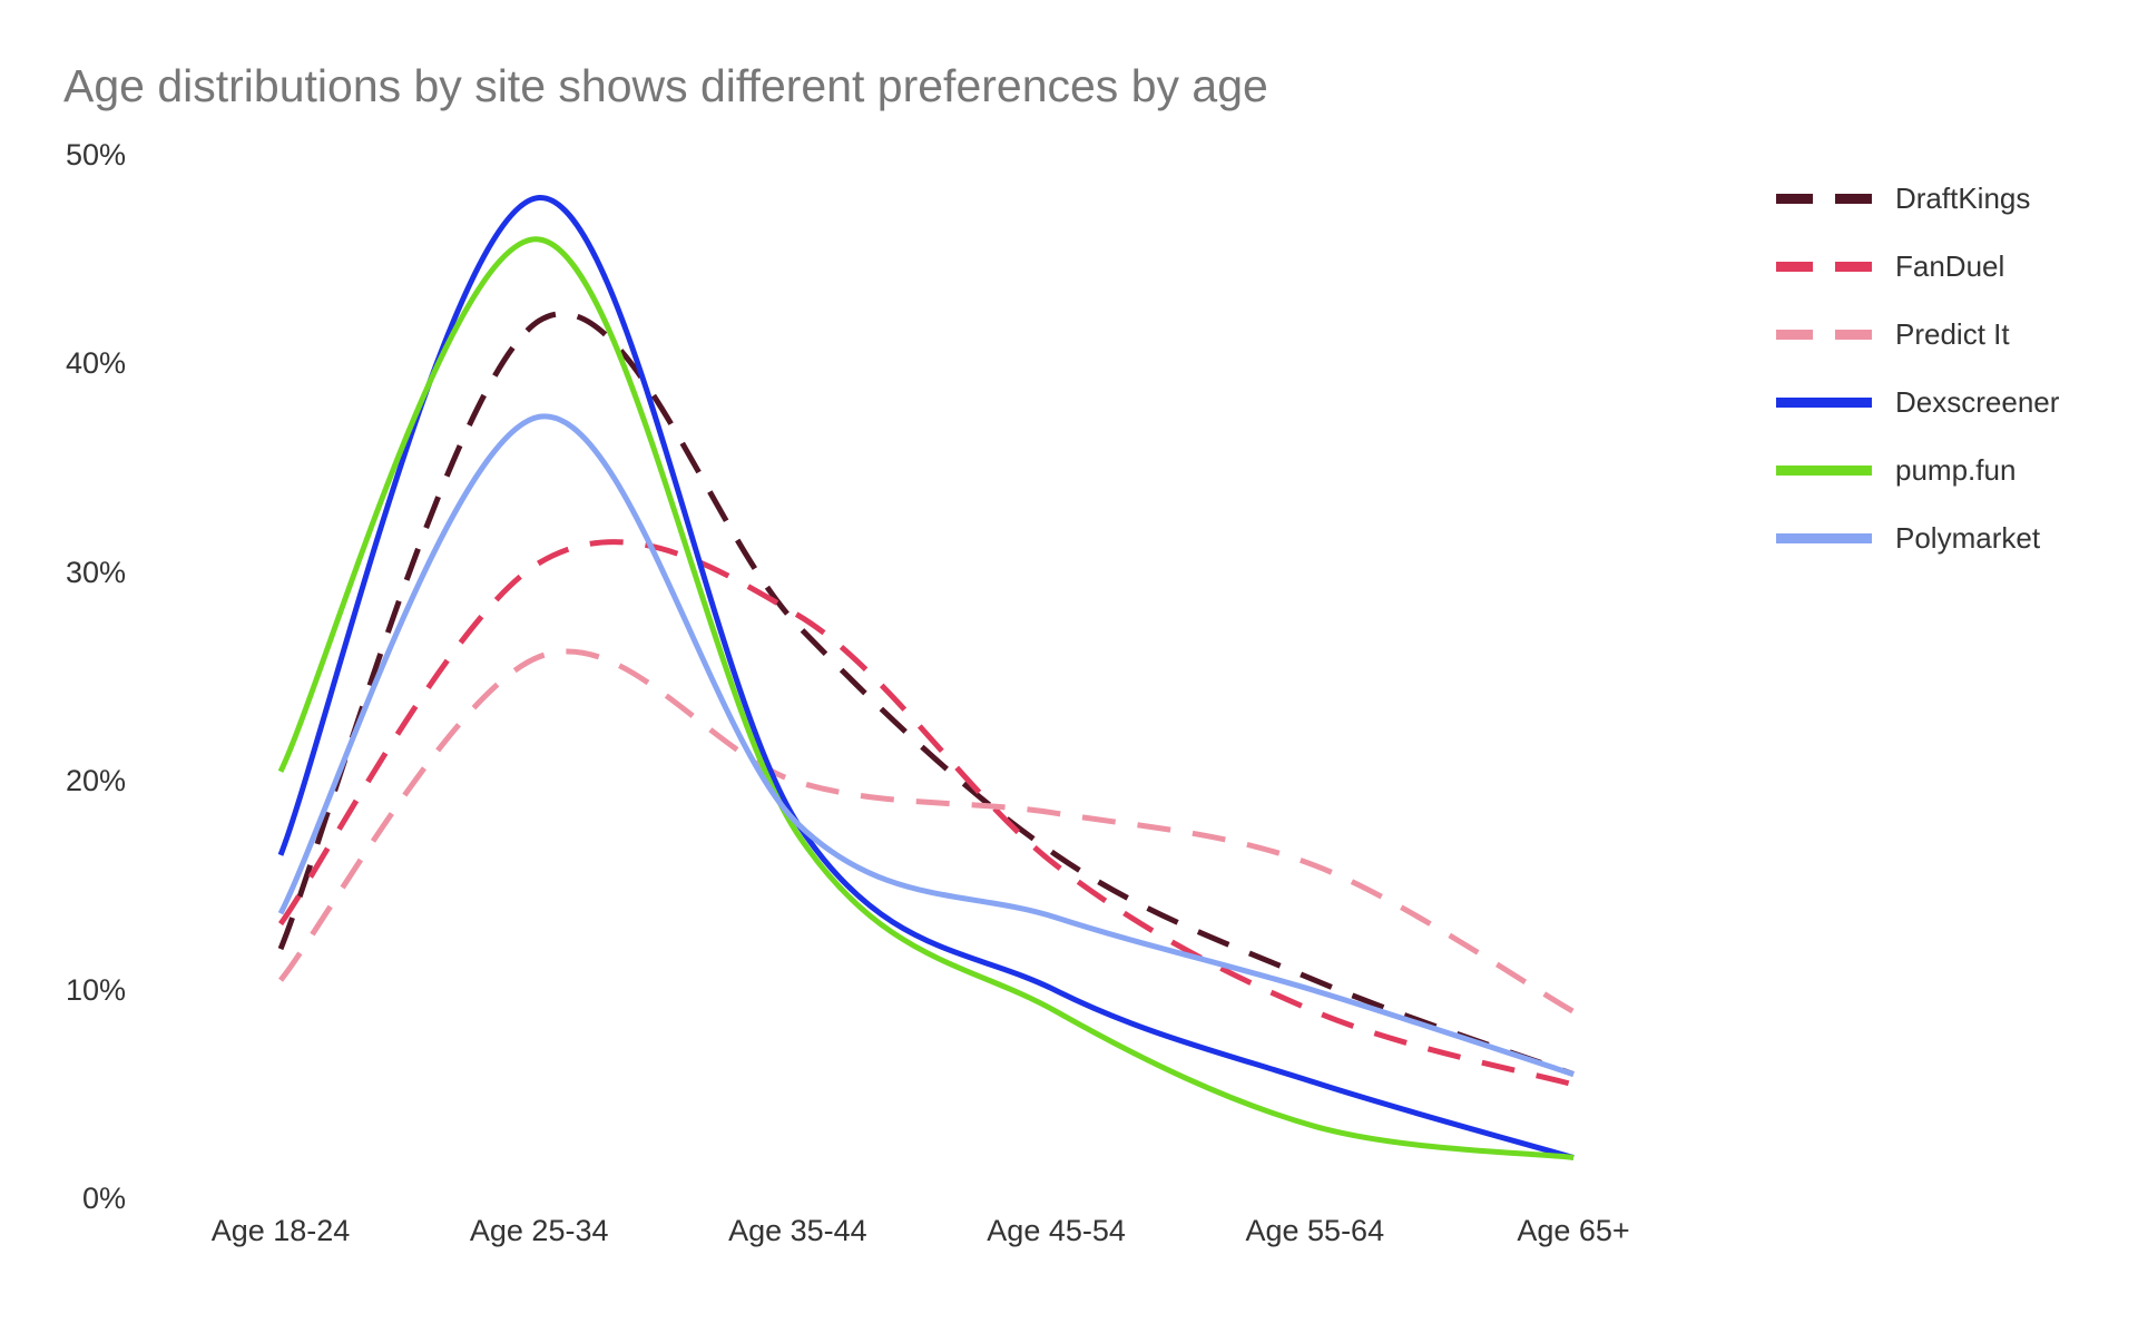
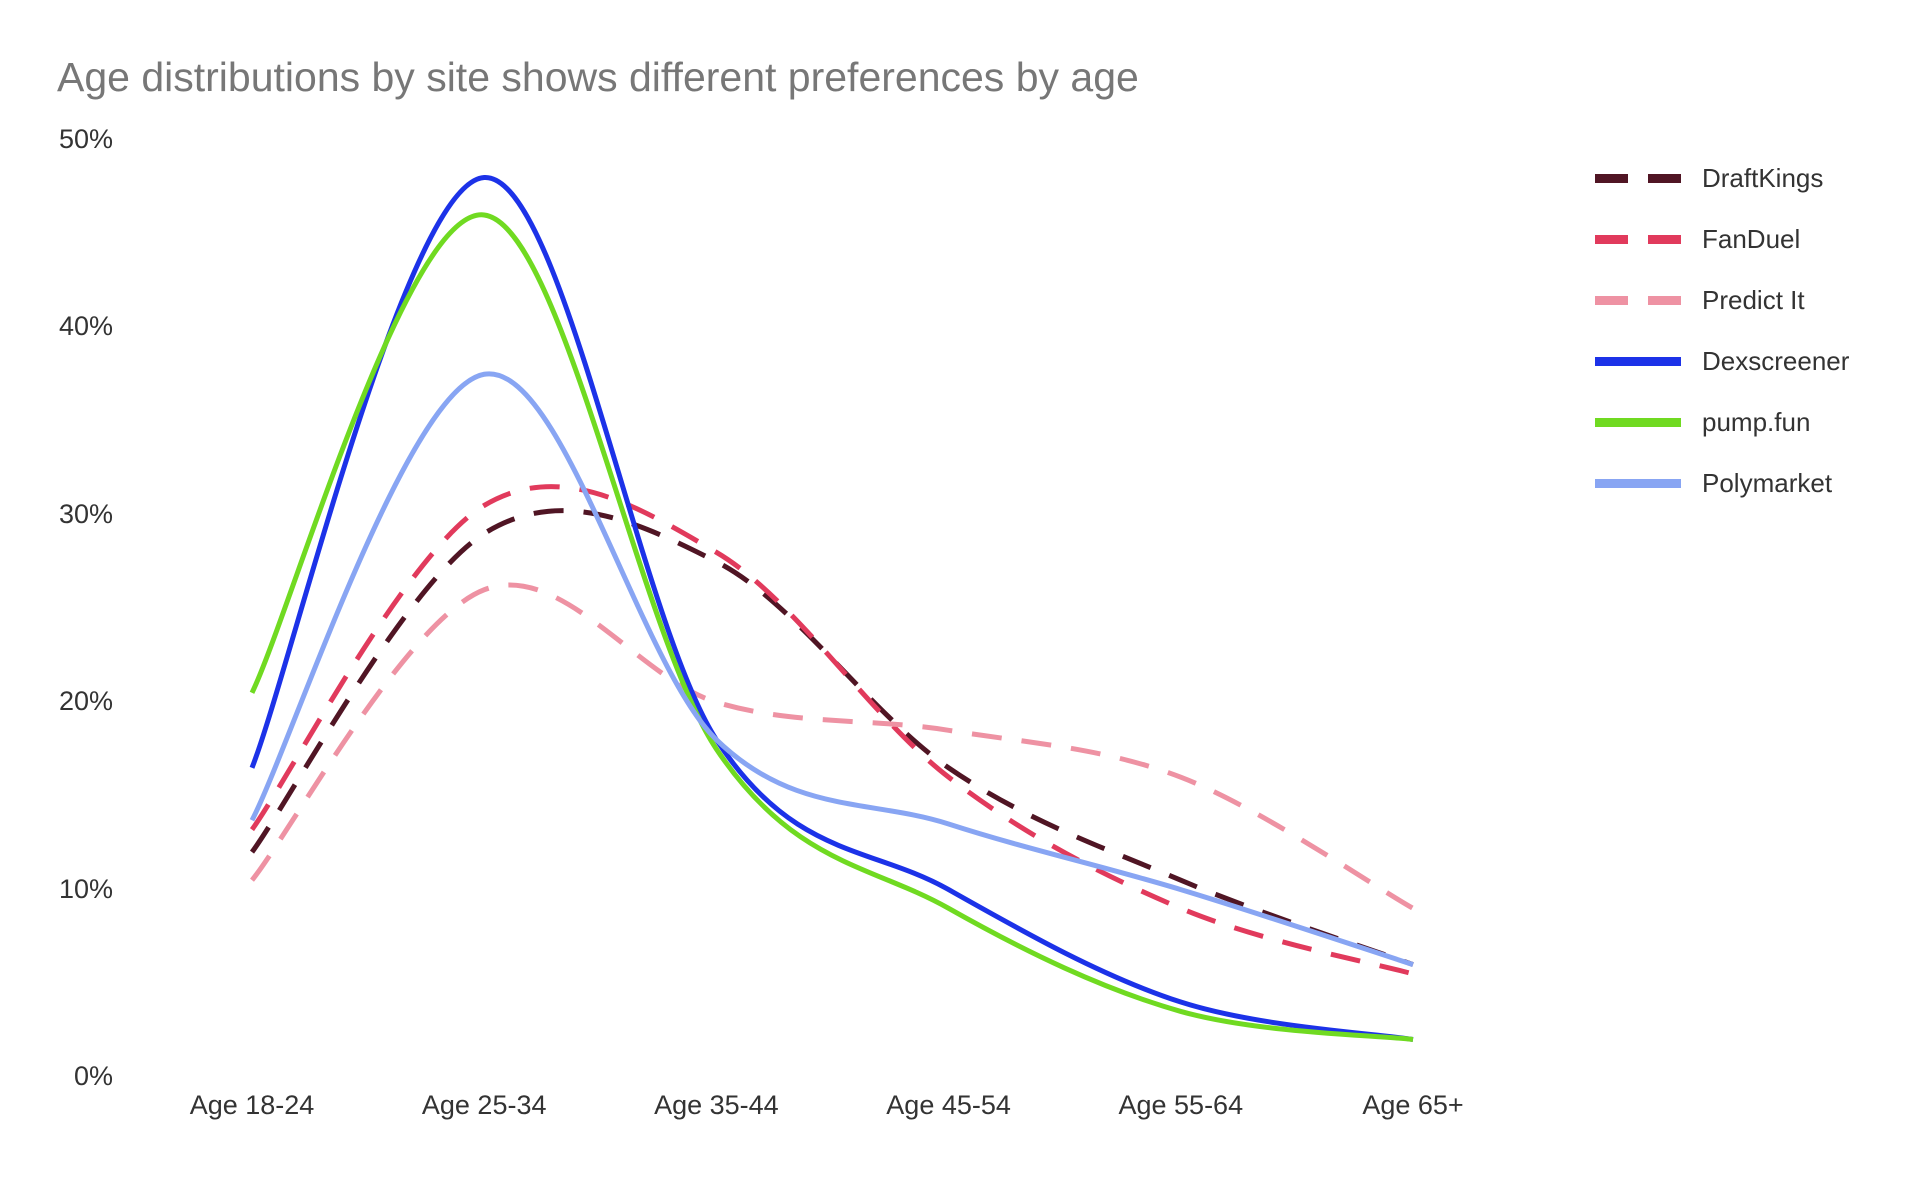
DraftKings/Age 25-34: 42.1% -> 29.0%
Dexscreener/Age 55-64: 5.6% -> 4.0%
